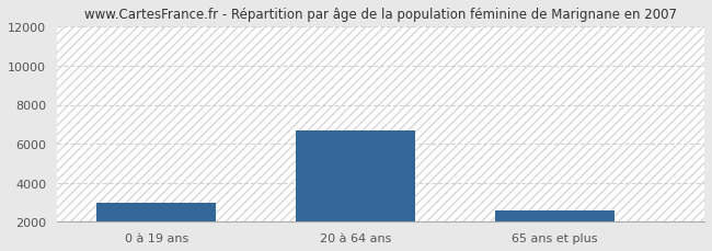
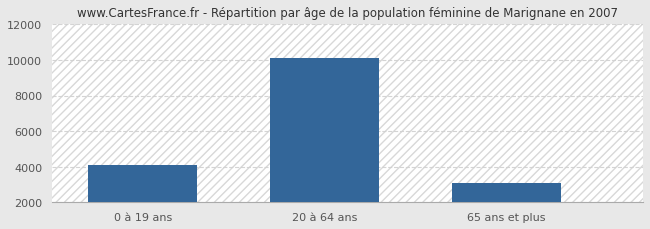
0 à 19 ans: 3000 -> 4100
20 à 64 ans: 6700 -> 10100
65 ans et plus: 2600 -> 3100
